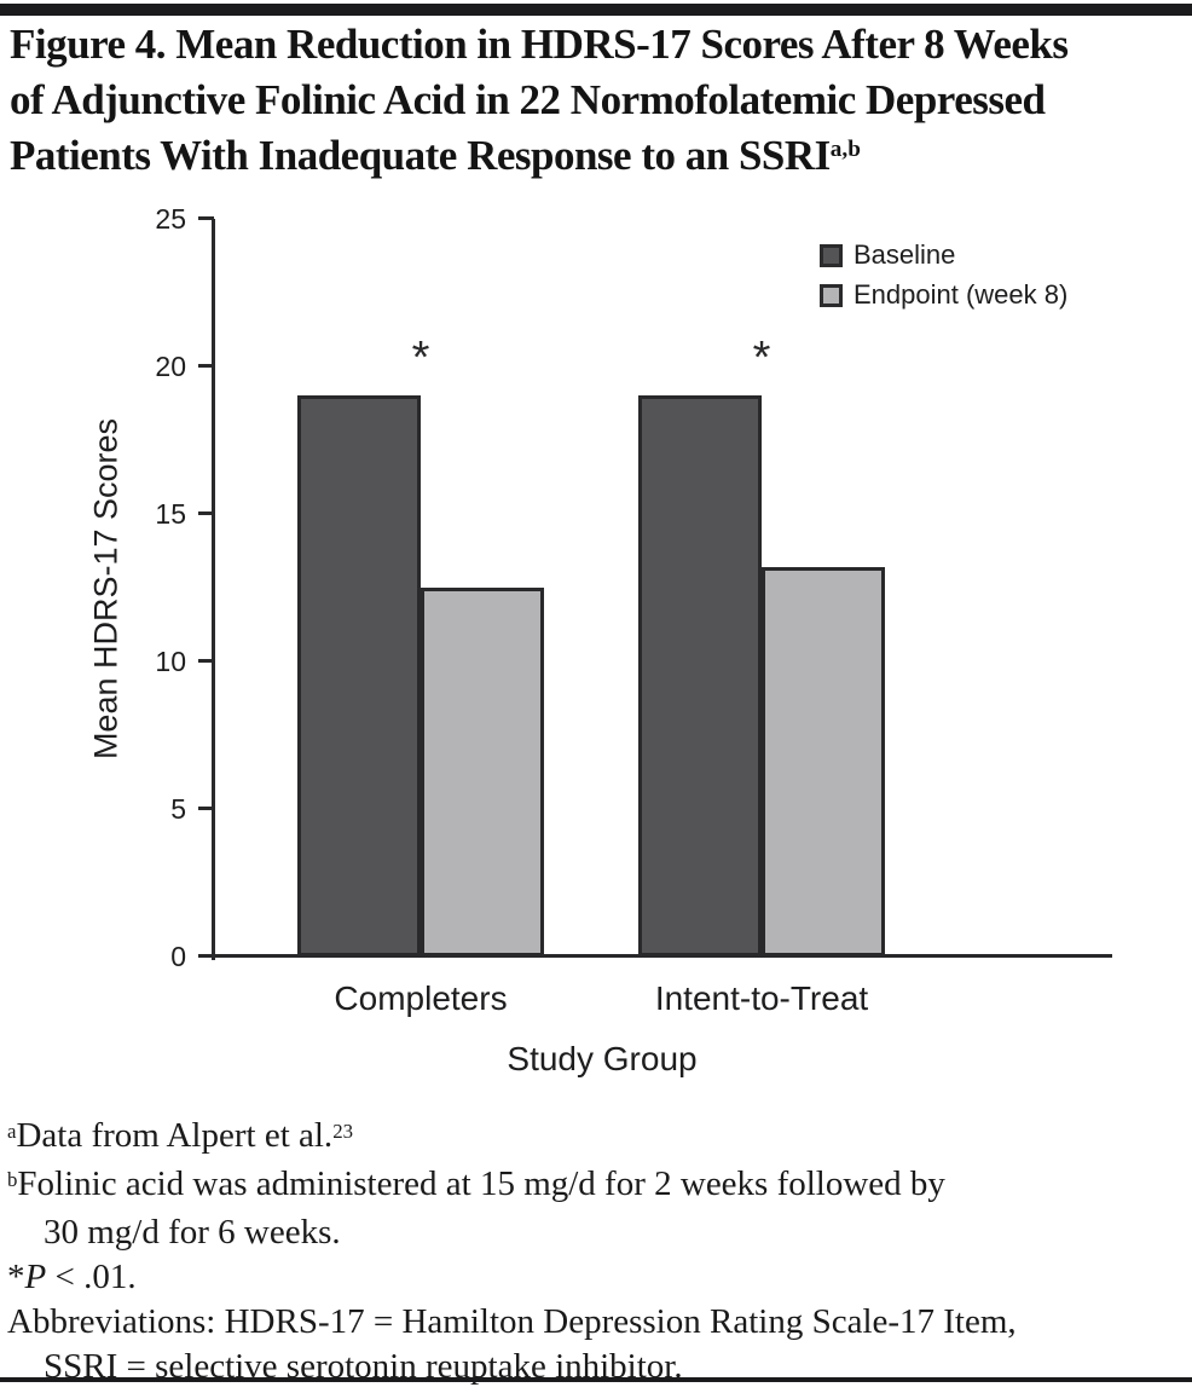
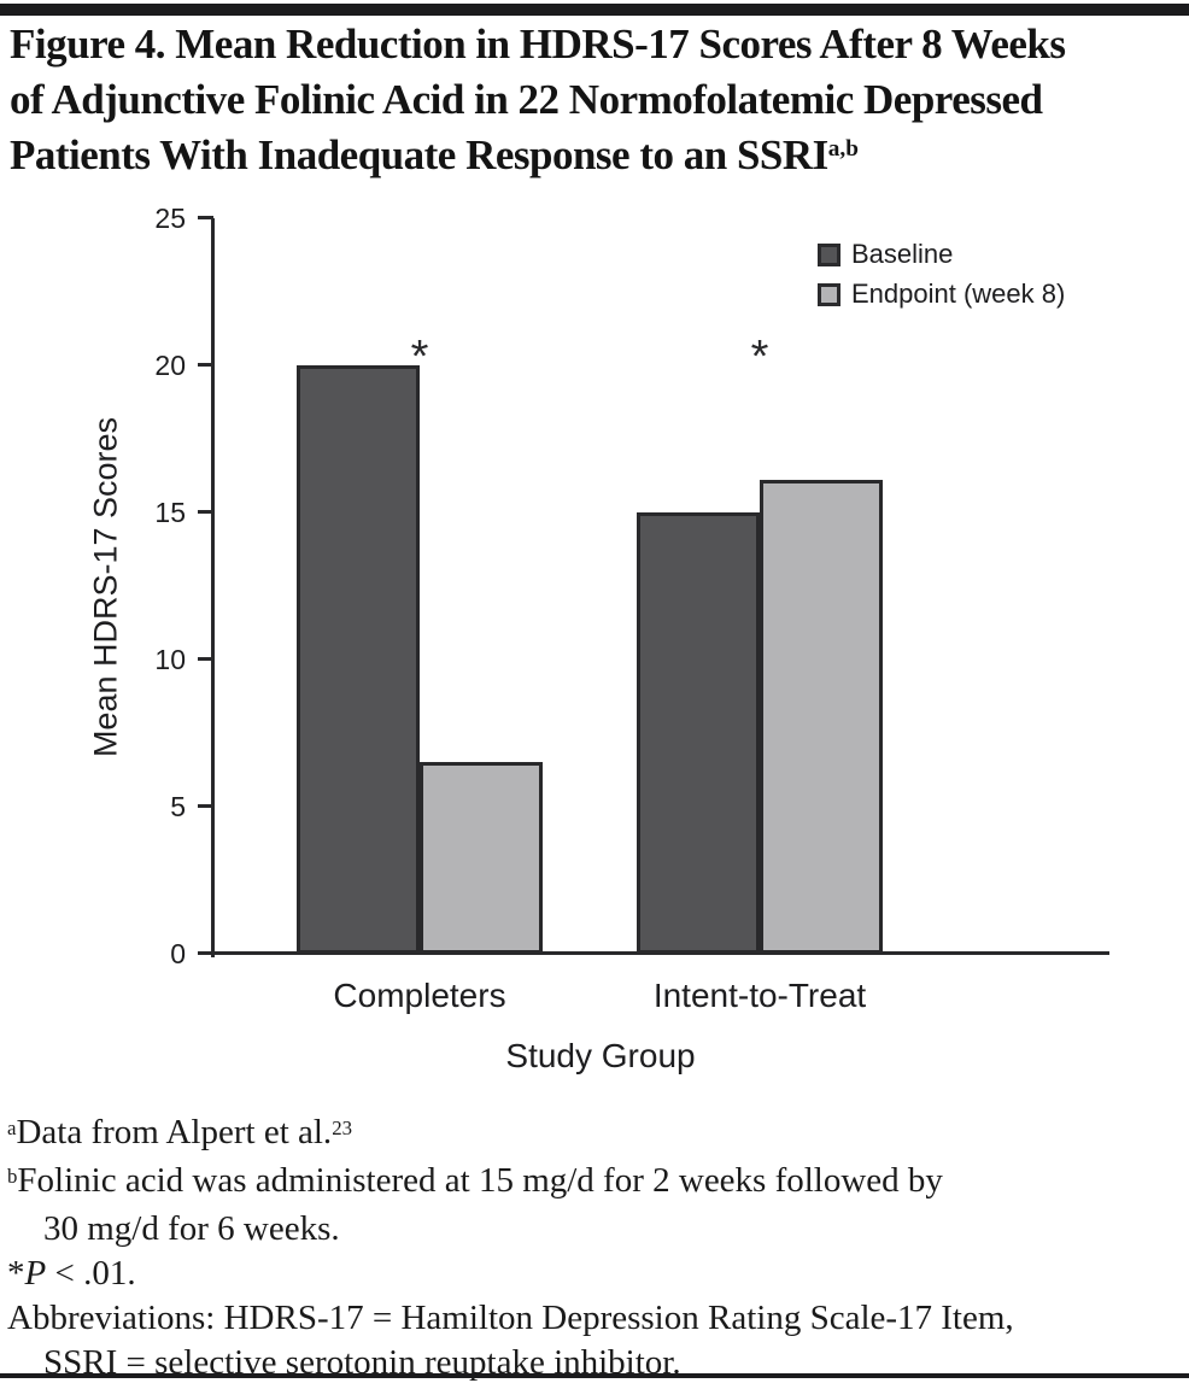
Baseline/Completers: 19 -> 20
Endpoint (week 8)/Completers: 12.5 -> 6.5
Baseline/Intent-to-Treat: 19 -> 15
Endpoint (week 8)/Intent-to-Treat: 13.2 -> 16.1
